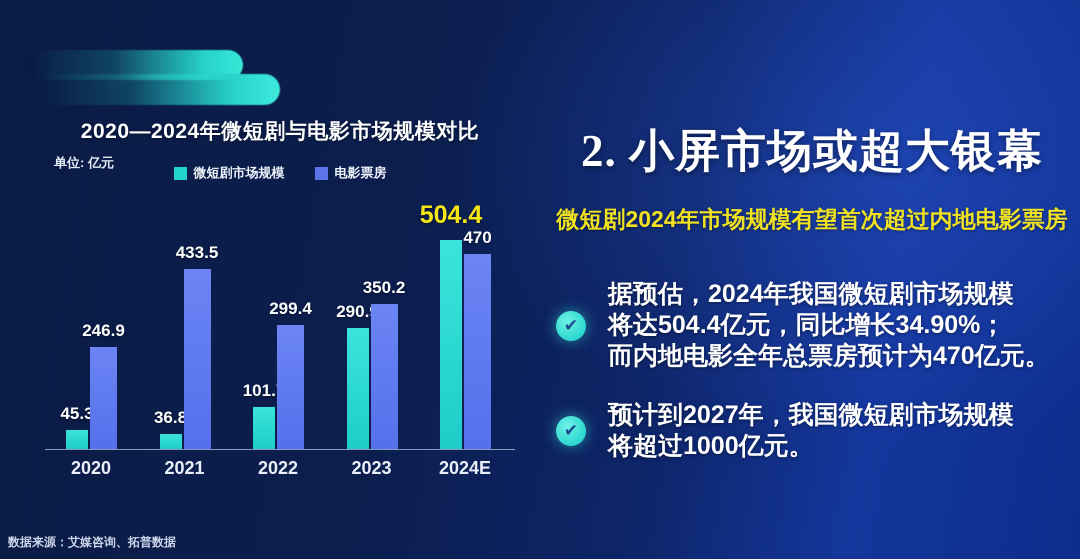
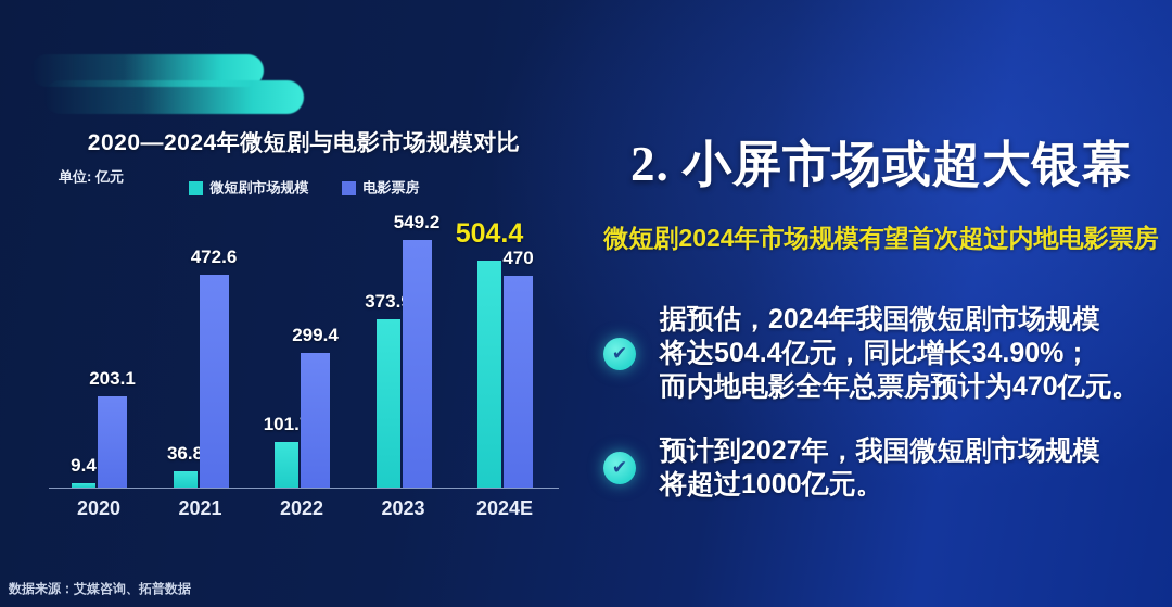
微短剧市场规模/2020: 45.3 -> 9.4
电影票房/2020: 246.9 -> 203.1
电影票房/2021: 433.5 -> 472.6
微短剧市场规模/2023: 290.9 -> 373.9
电影票房/2023: 350.2 -> 549.2
